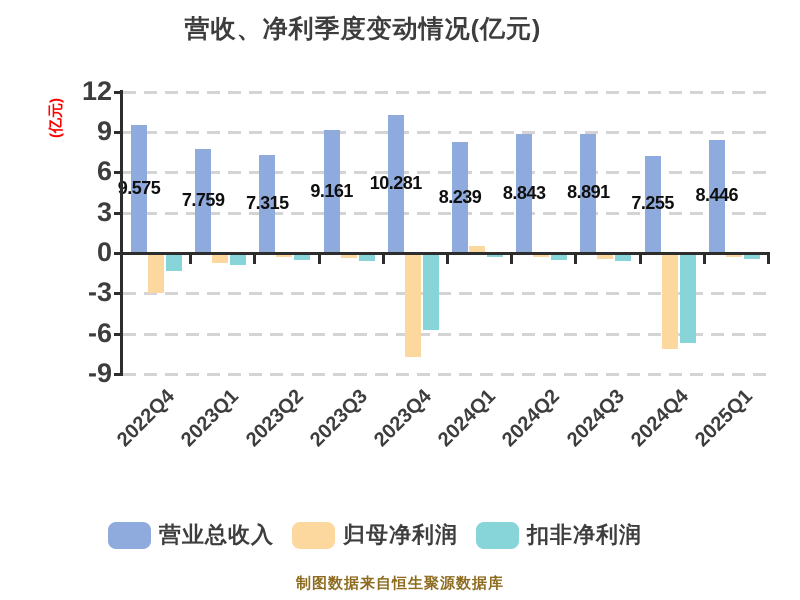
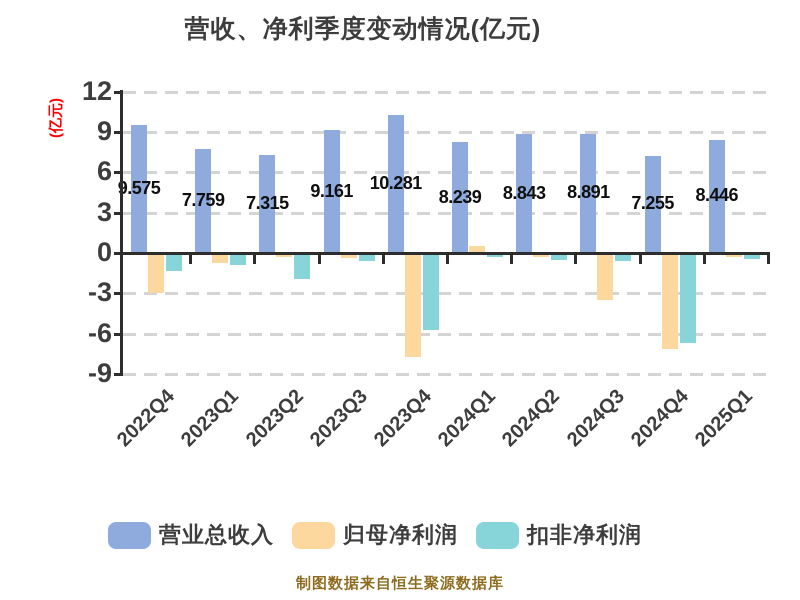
扣非净利润/2023Q2: -0.5 -> -1.9
归母净利润/2024Q3: -0.3 -> -3.4
